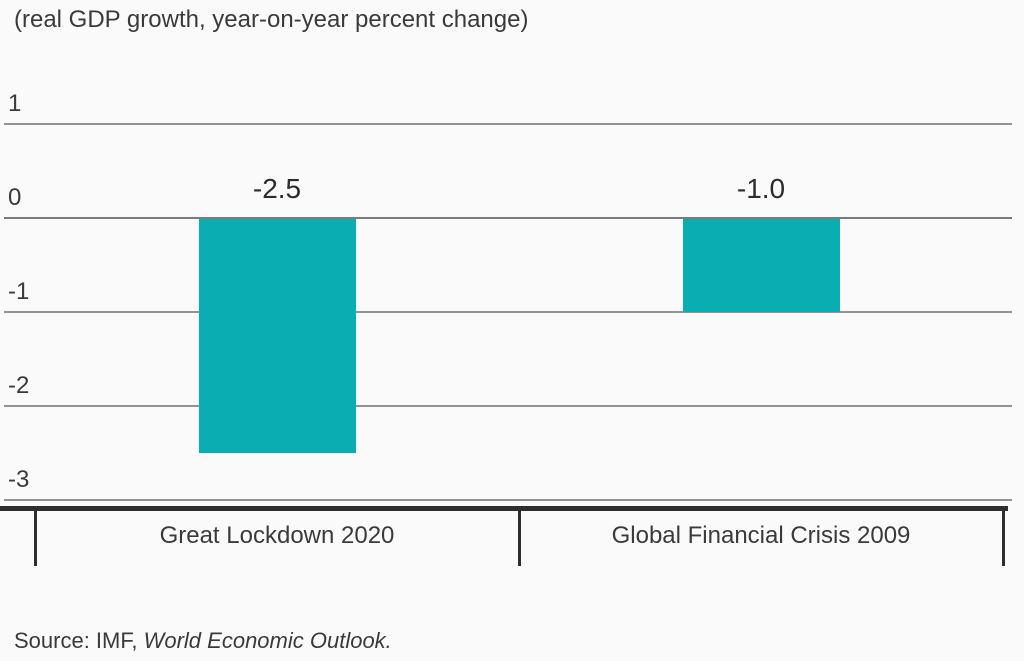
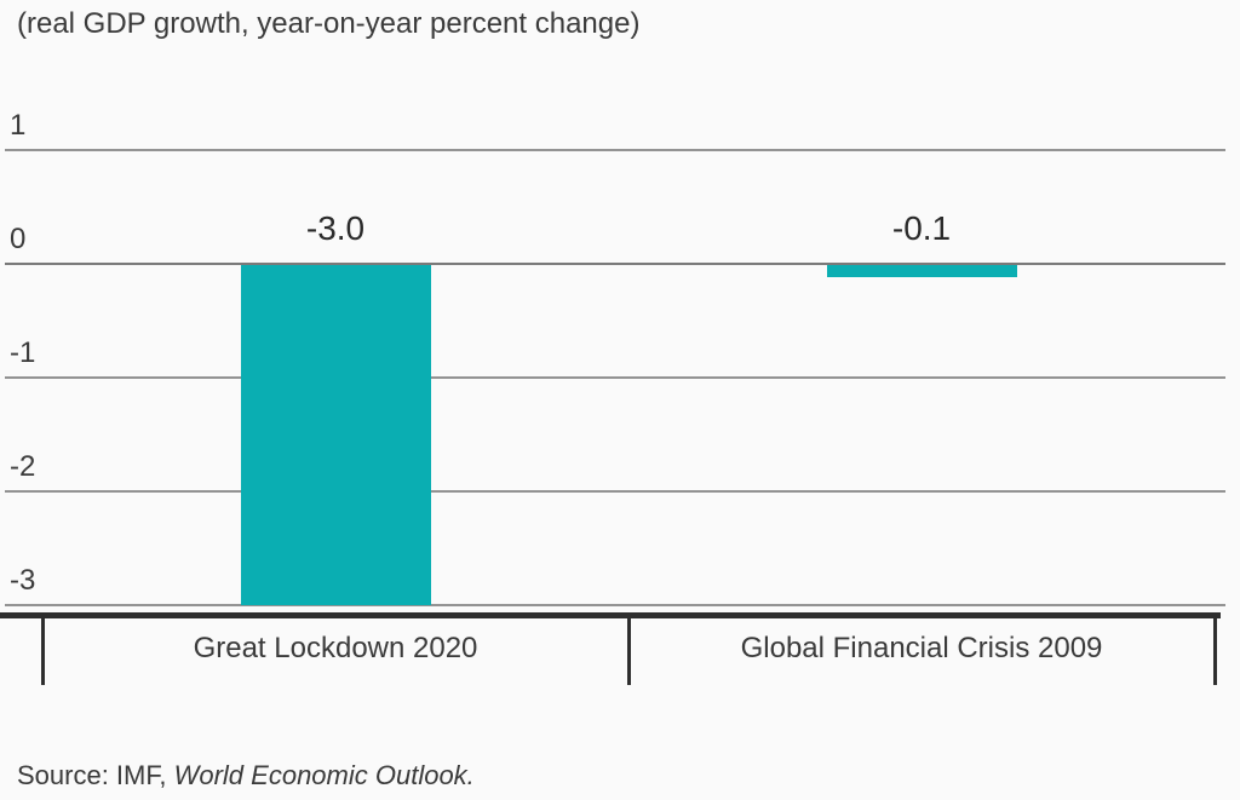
Great Lockdown 2020: -2.5 -> -3.0
Global Financial Crisis 2009: -1.0 -> -0.1
